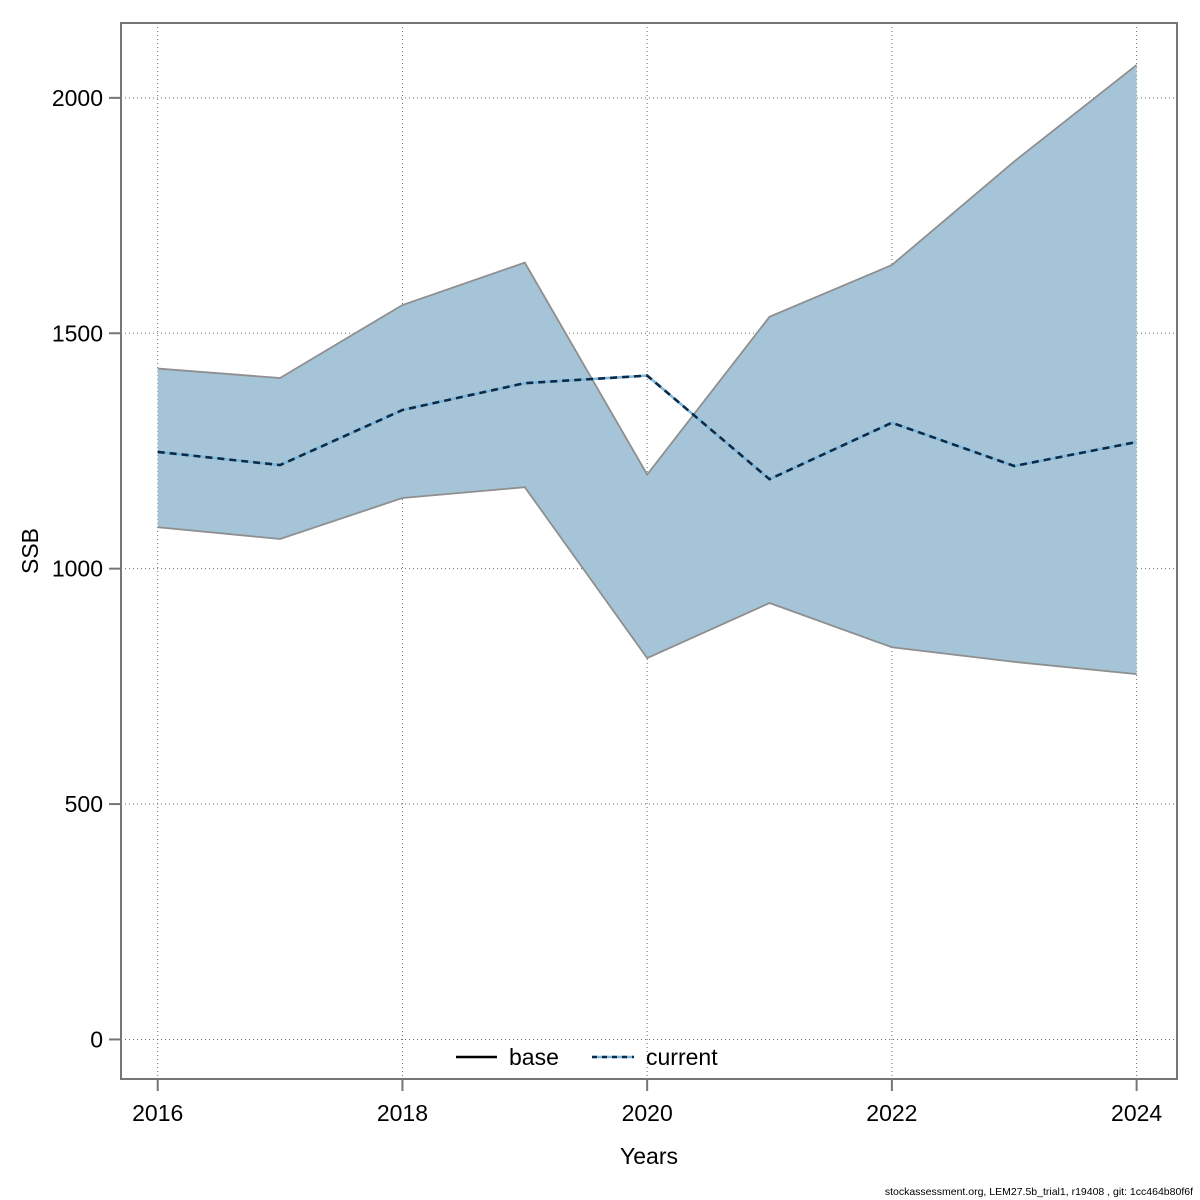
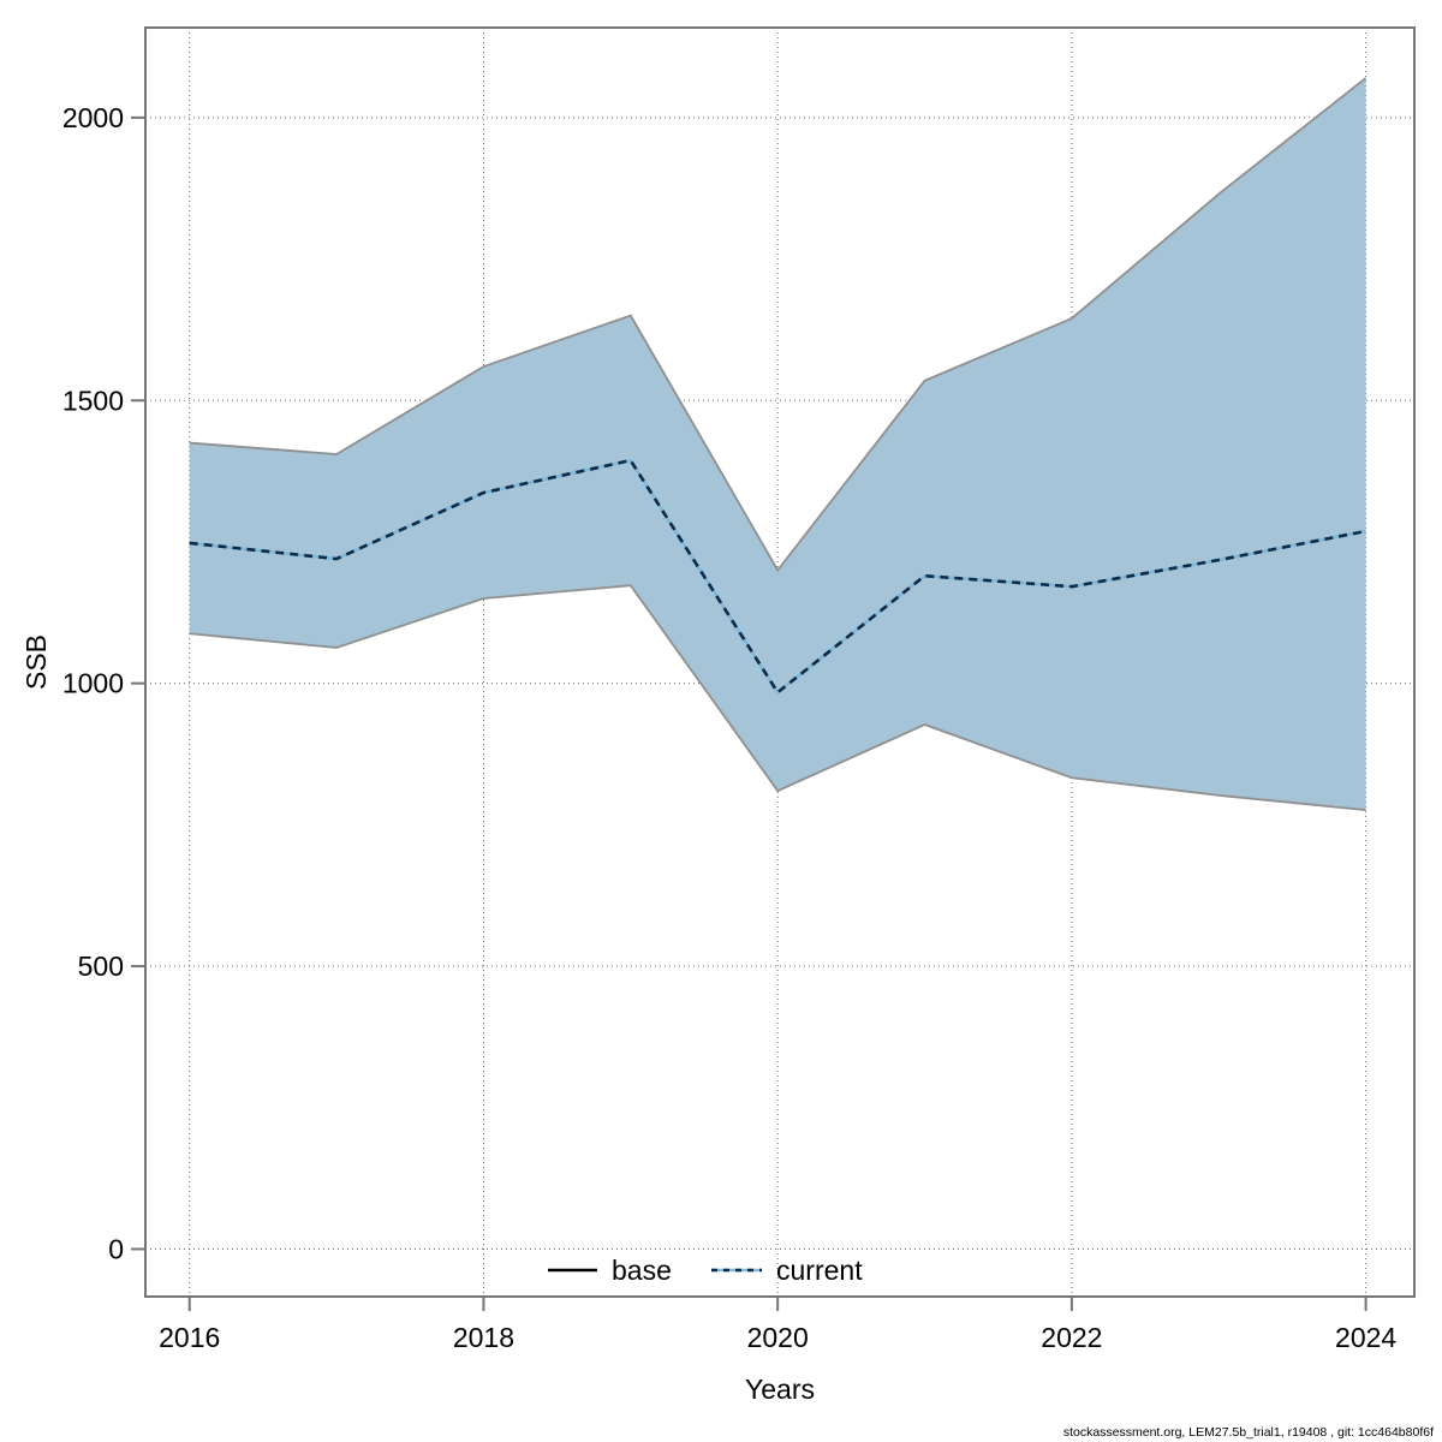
2020: 1410 -> 980
2022: 1310 -> 1170
